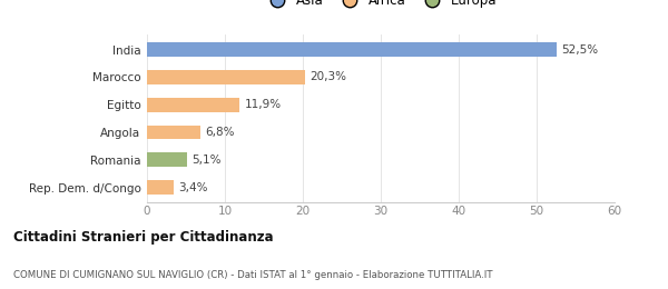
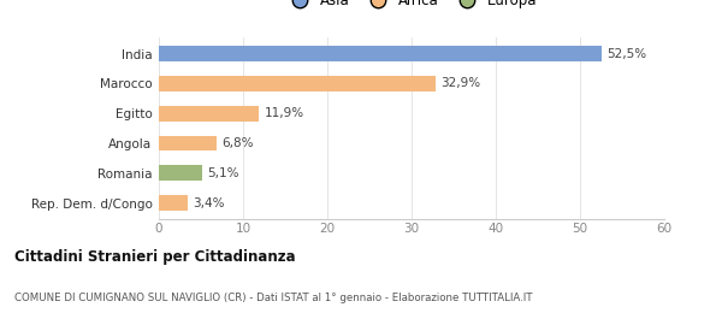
Marocco: 20,3% -> 32,9%
